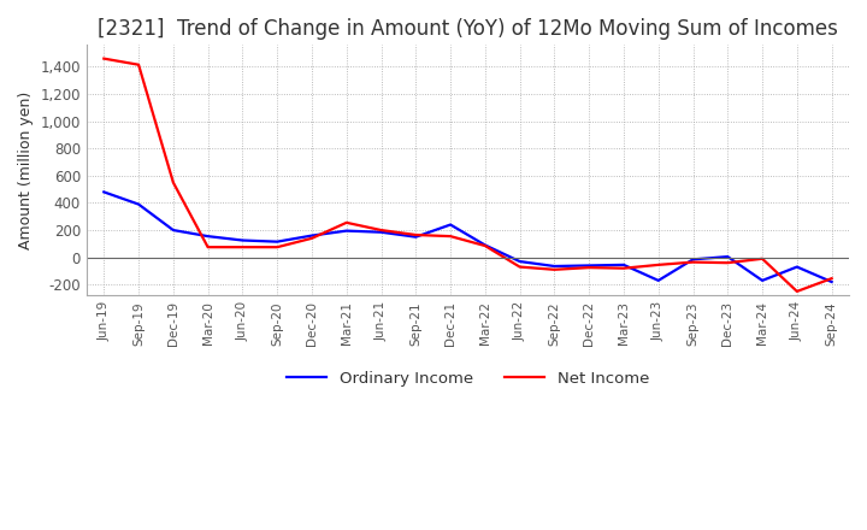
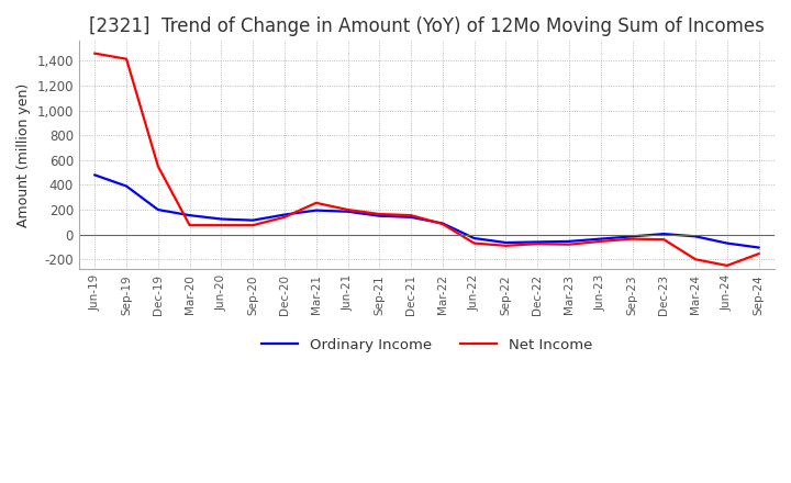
Ordinary Income/Dec-21: 240 -> 140
Ordinary Income/Jun-23: -170 -> -40
Ordinary Income/Mar-24: -170 -> -20
Net Income/Mar-24: -10 -> -200
Ordinary Income/Sep-24: -180 -> -100
